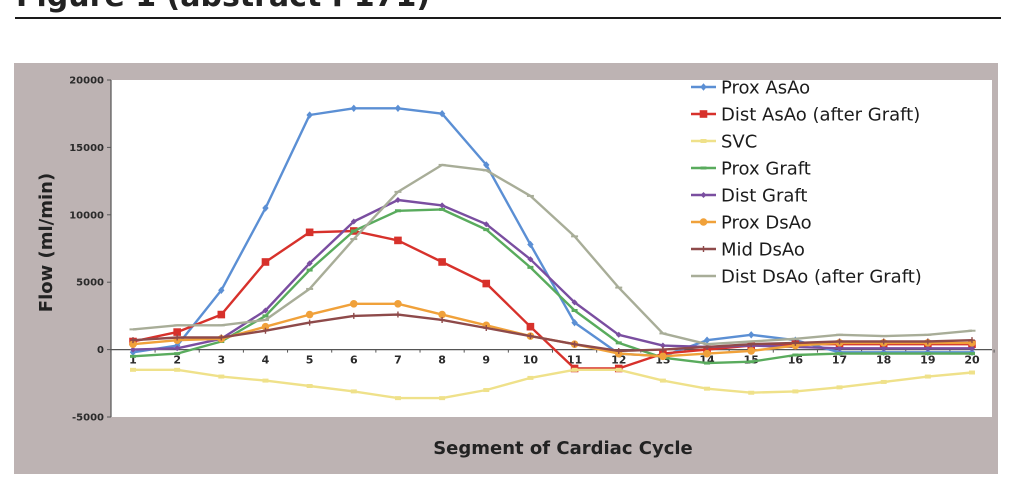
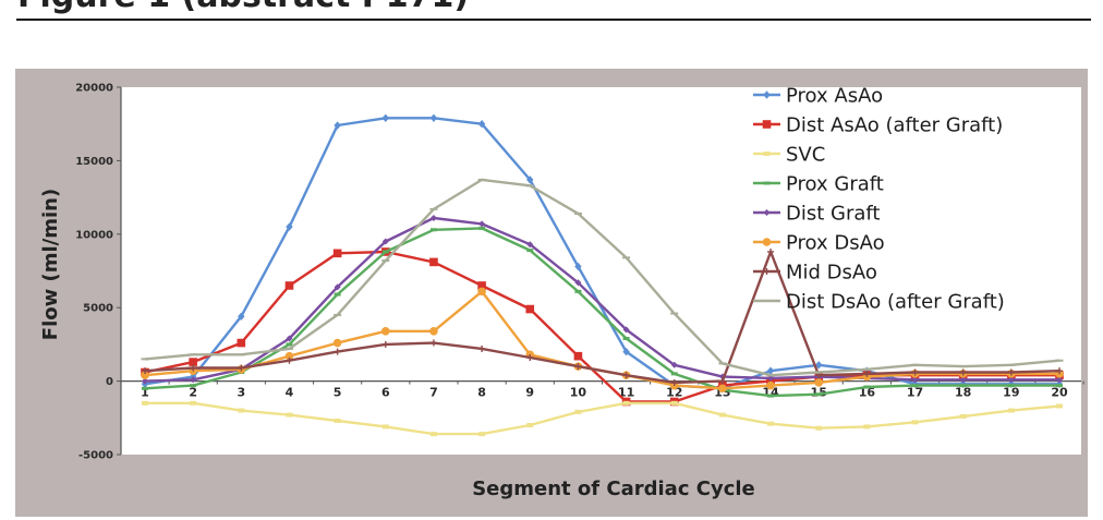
Prox DsAo/8: 2600 -> 6100
Mid DsAo/14: 200 -> 8800
